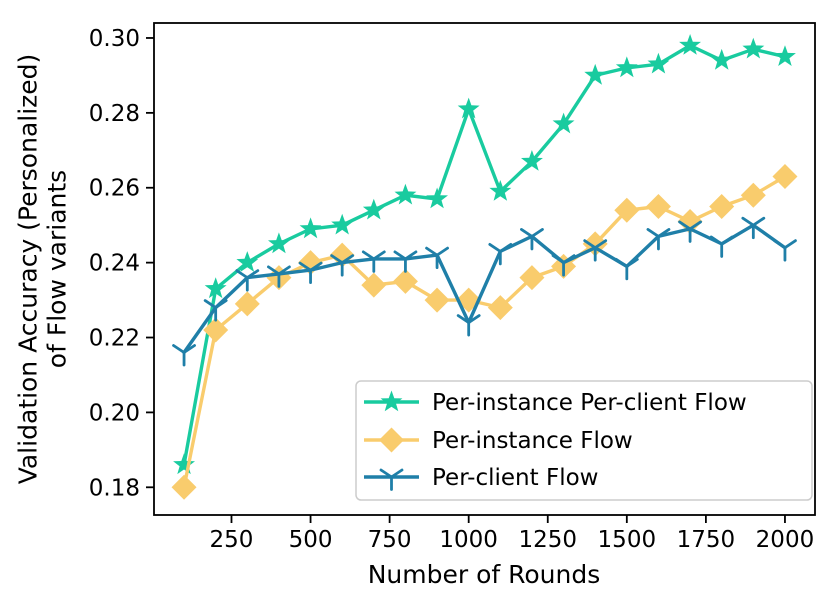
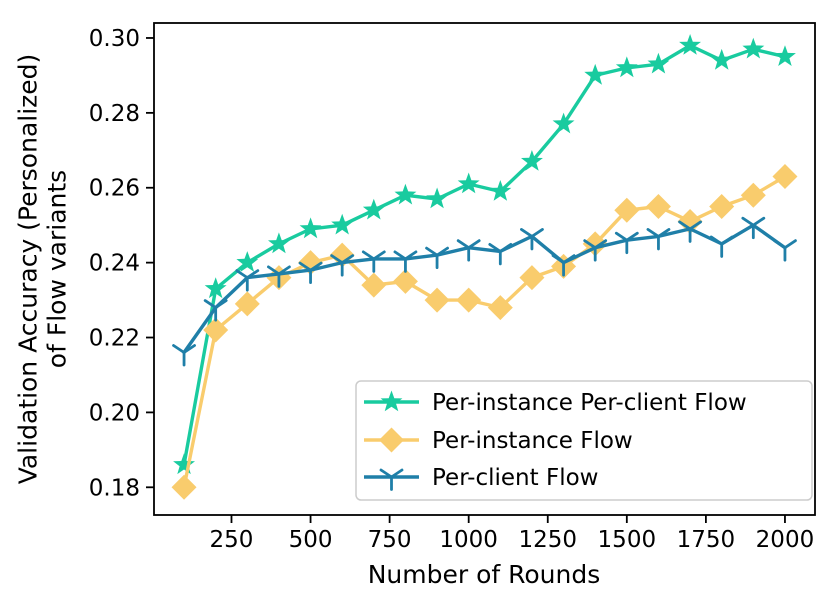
Per-instance Per-client Flow/1000: 0.281 -> 0.261
Per-client Flow/1000: 0.224 -> 0.244
Per-client Flow/1500: 0.239 -> 0.246
